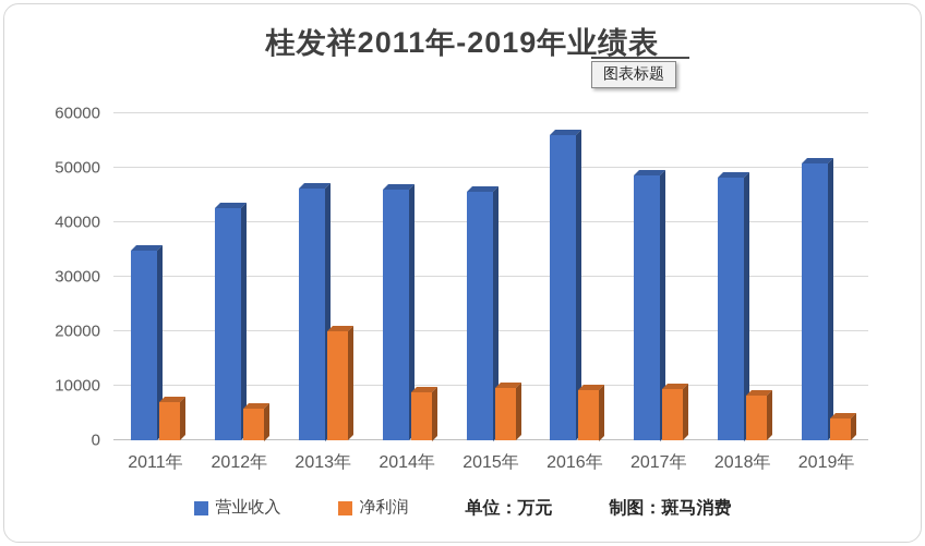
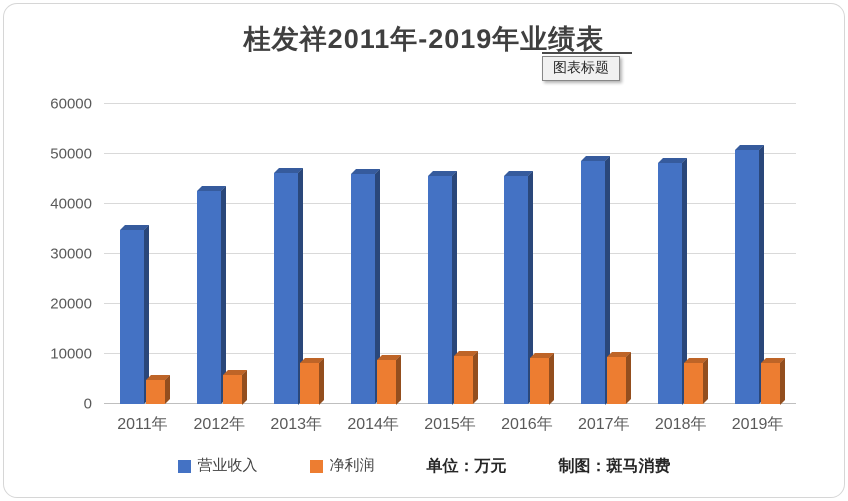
净利润/2011年: 7000 -> 5000
净利润/2013年: 20000 -> 8000
营业收入/2016年: 56000 -> 46000
净利润/2019年: 4000 -> 8000
